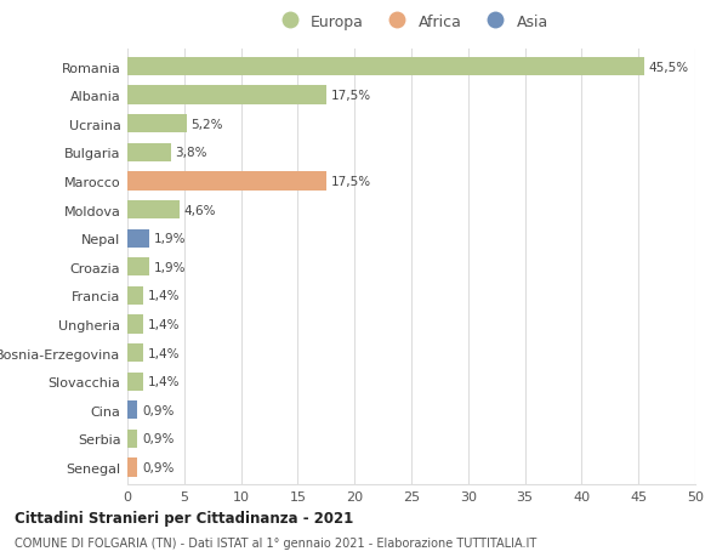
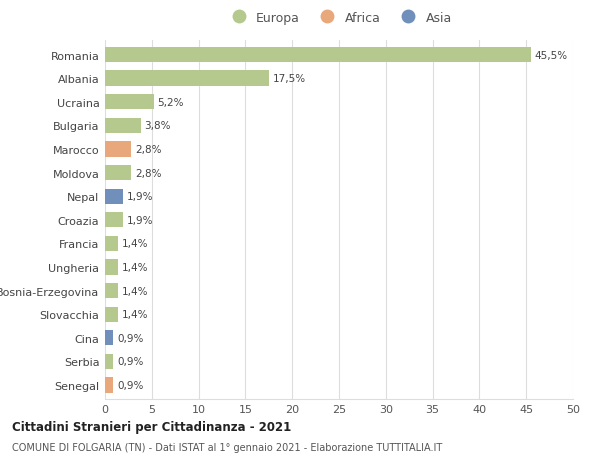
Marocco: 17,5% -> 2,8%
Moldova: 4,6% -> 2,8%
